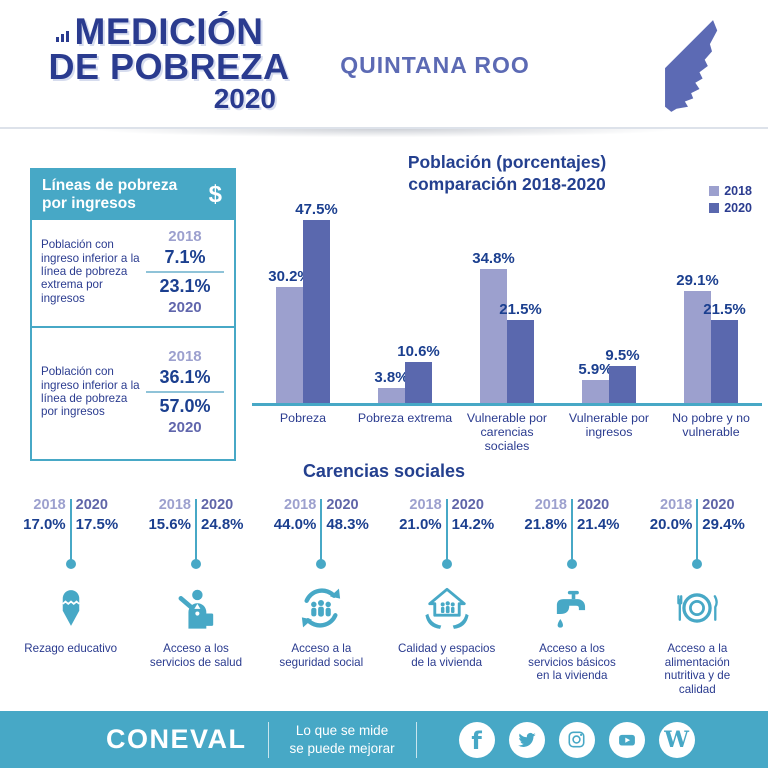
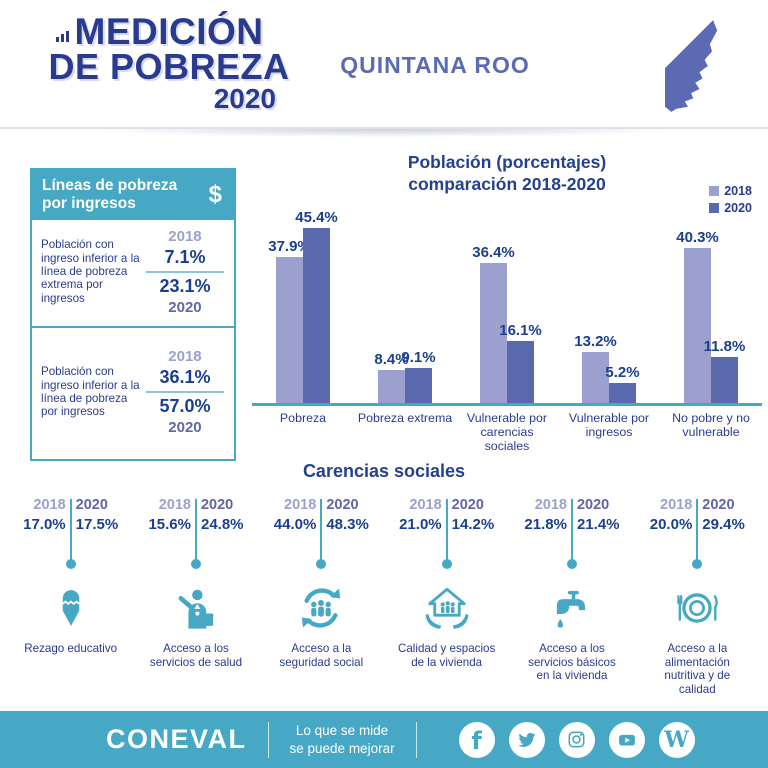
2018/Pobreza: 30.2% -> 37.9%
2020/Pobreza: 47.5% -> 45.4%
2018/Pobreza extrema: 3.8% -> 8.4%
2020/Pobreza extrema: 10.6% -> 9.1%
2018/Vulnerable por carencias sociales: 34.8% -> 36.4%
2020/Vulnerable por carencias sociales: 21.5% -> 16.1%
2018/Vulnerable por ingresos: 5.9% -> 13.2%
2020/Vulnerable por ingresos: 9.5% -> 5.2%
2018/No pobre y no vulnerable: 29.1% -> 40.3%
2020/No pobre y no vulnerable: 21.5% -> 11.8%
